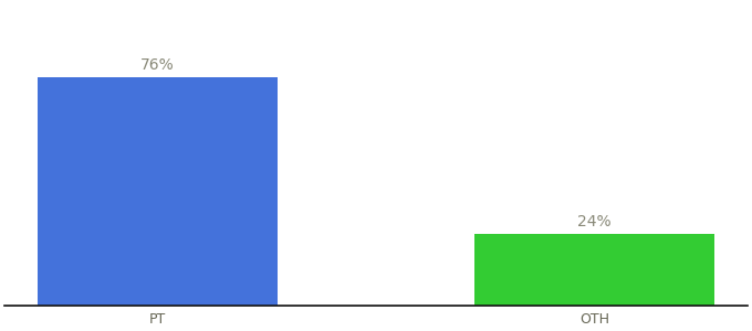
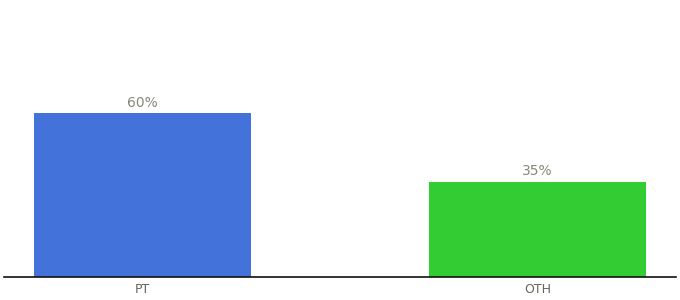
PT: 76% -> 60%
OTH: 24% -> 35%
